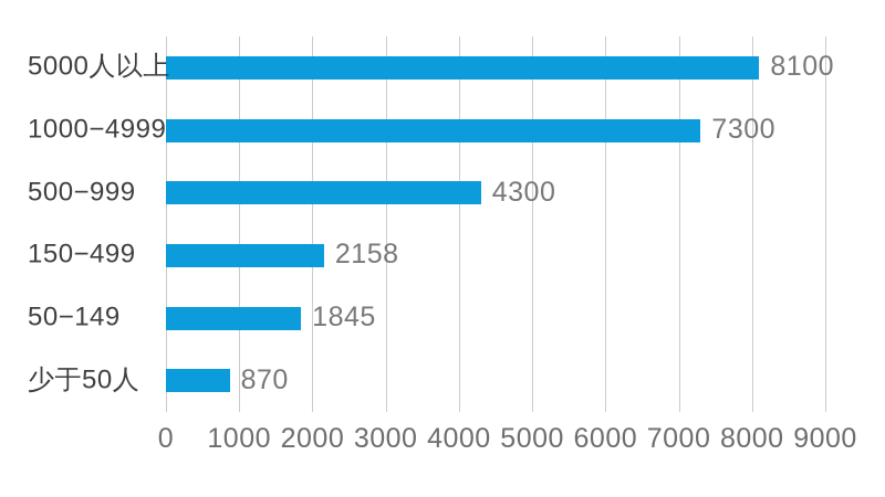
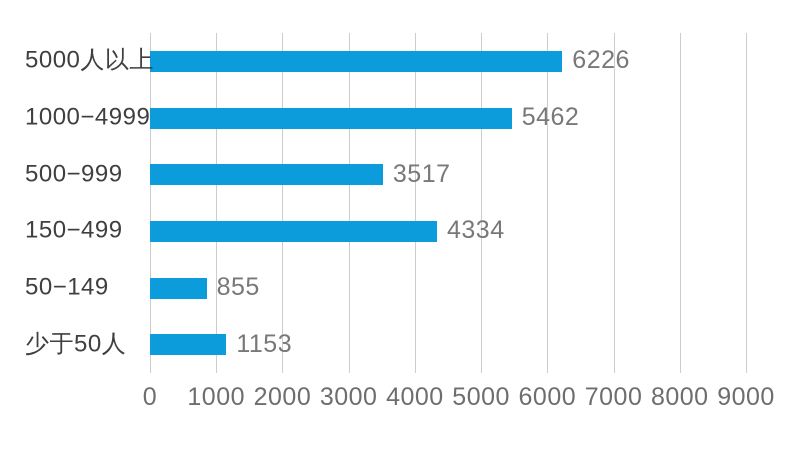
5000人以上: 8100 -> 6226
1000−4999: 7300 -> 5462
500−999: 4300 -> 3517
150−499: 2158 -> 4334
50−149: 1845 -> 855
少于50人: 870 -> 1153
